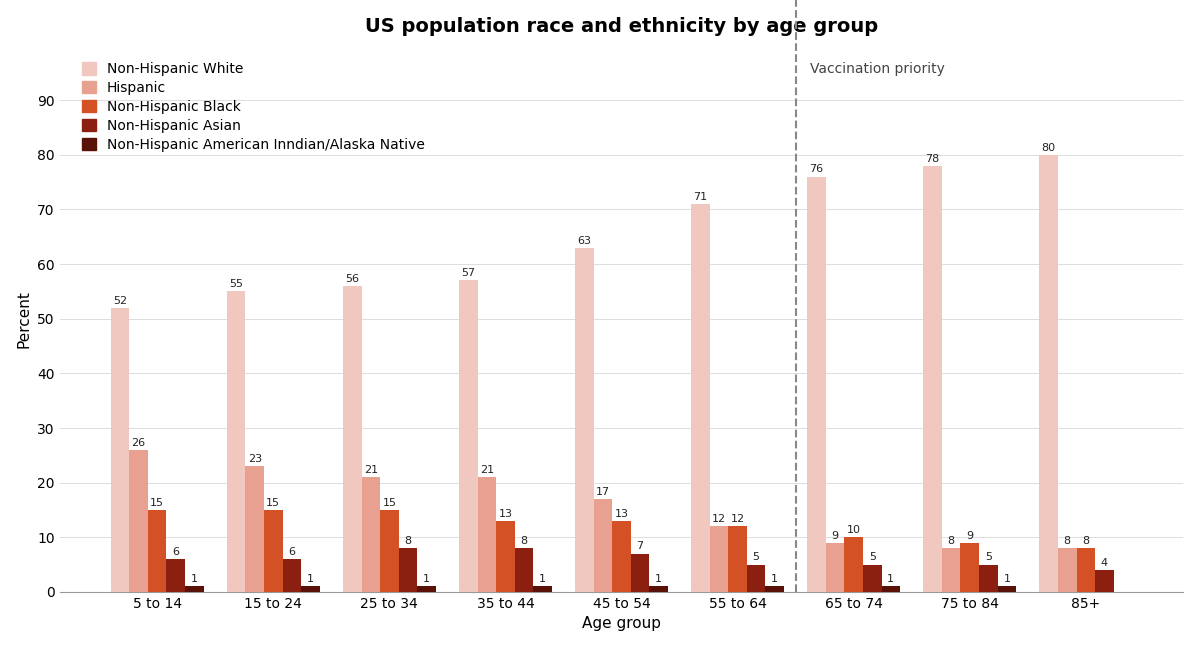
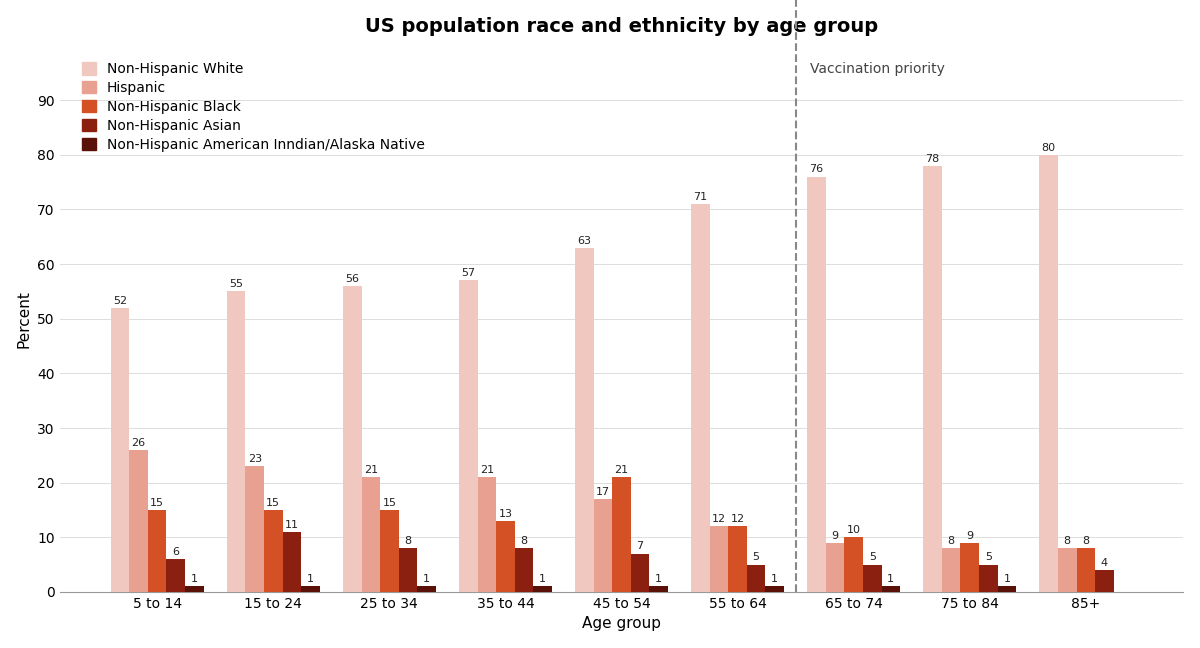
Non-Hispanic Asian/15 to 24: 6 -> 11
Non-Hispanic Black/45 to 54: 13 -> 21
